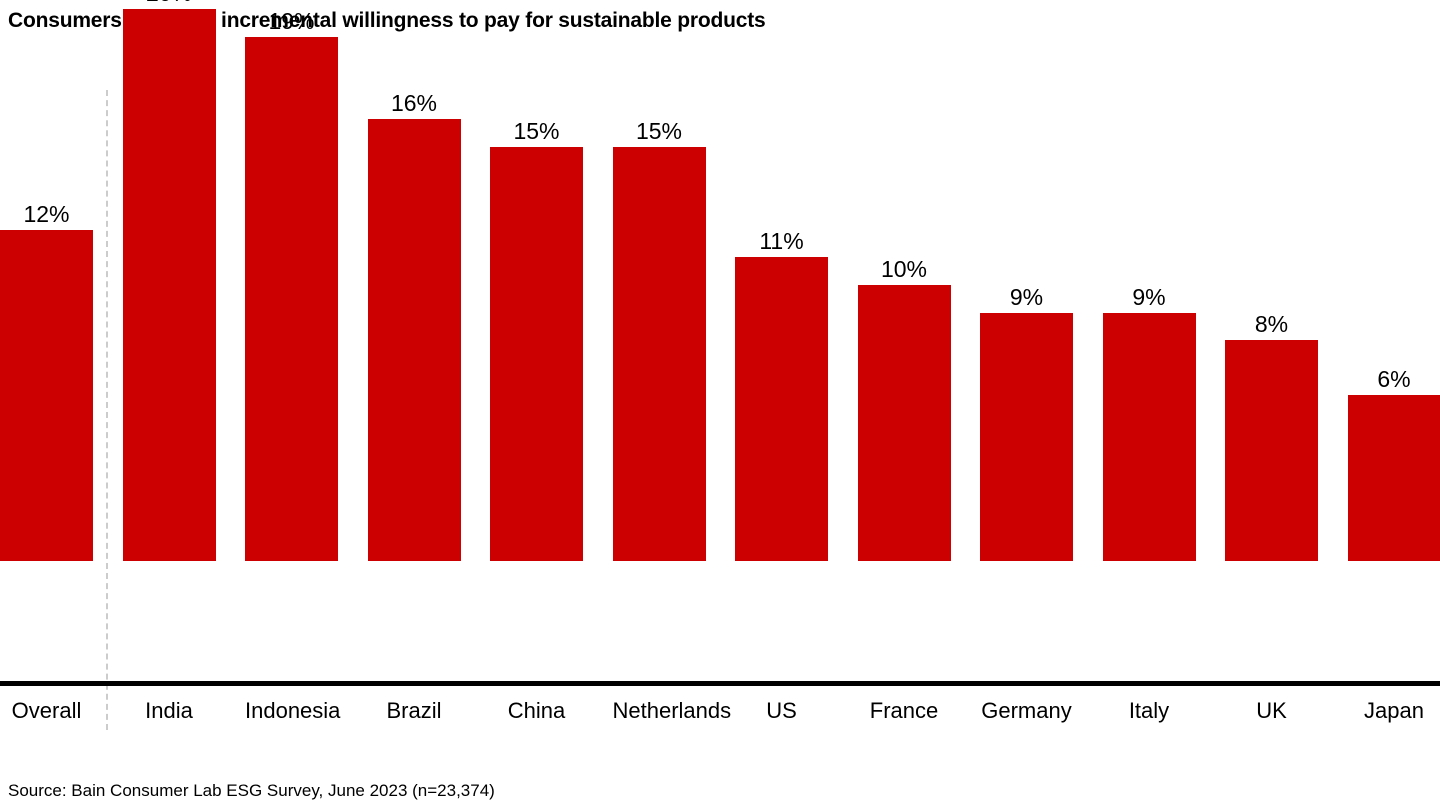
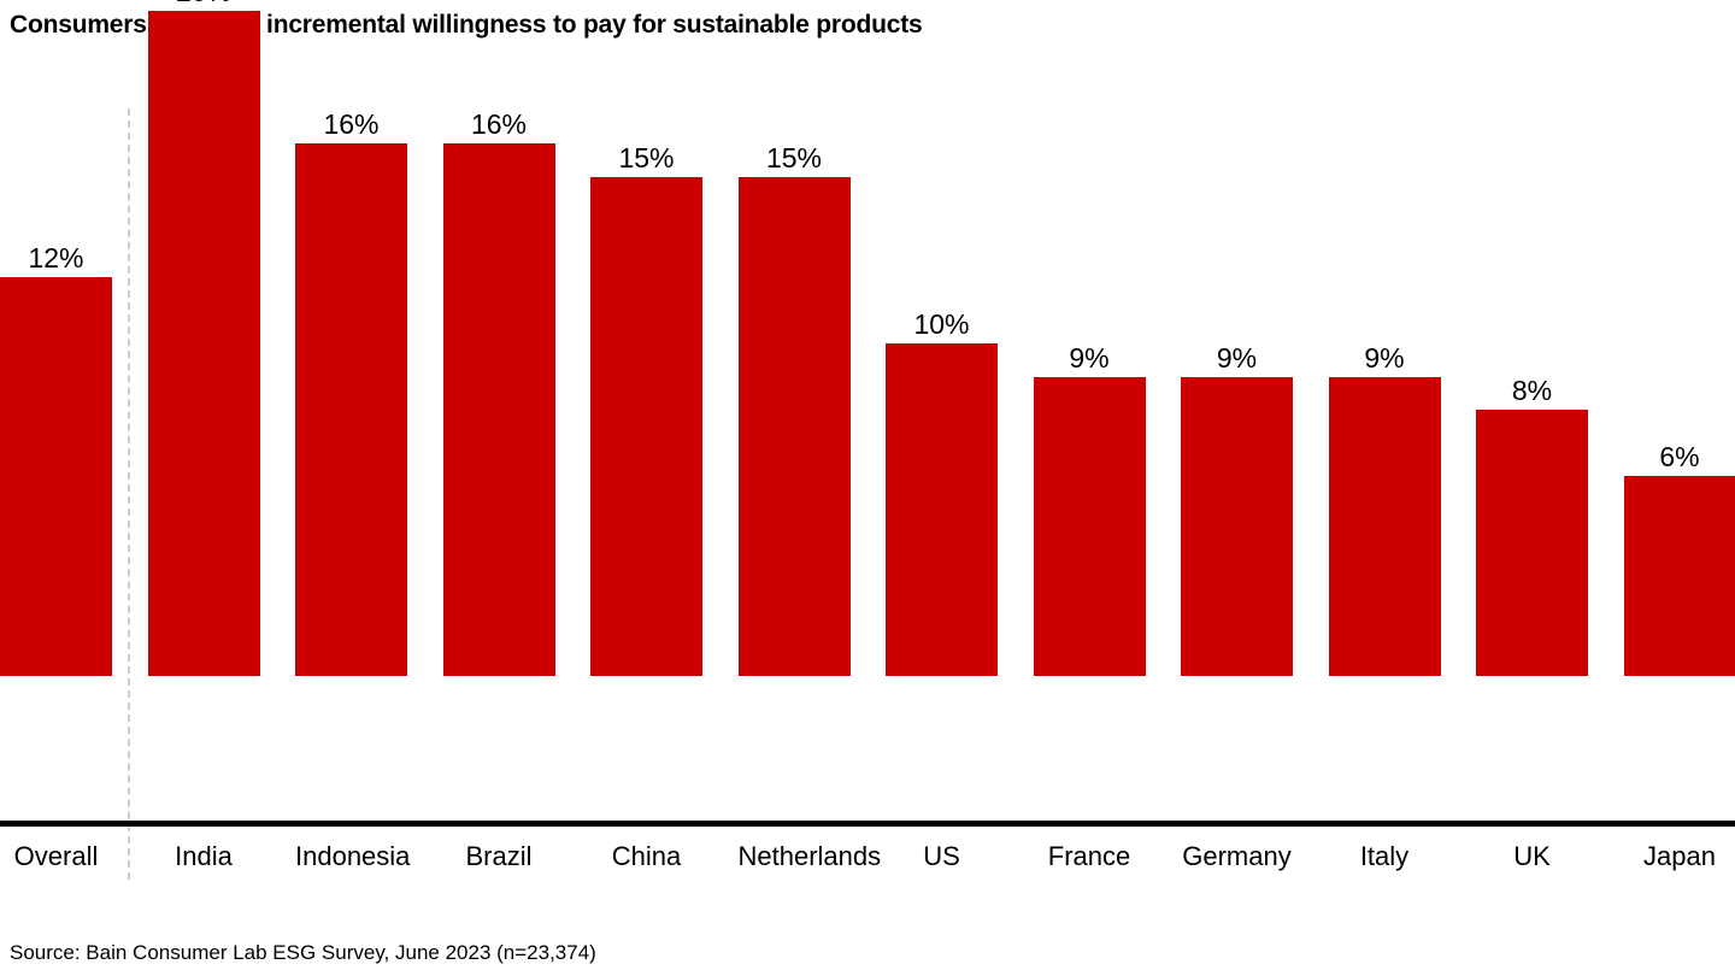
Indonesia: 19% -> 16%
US: 11% -> 10%
France: 10% -> 9%
